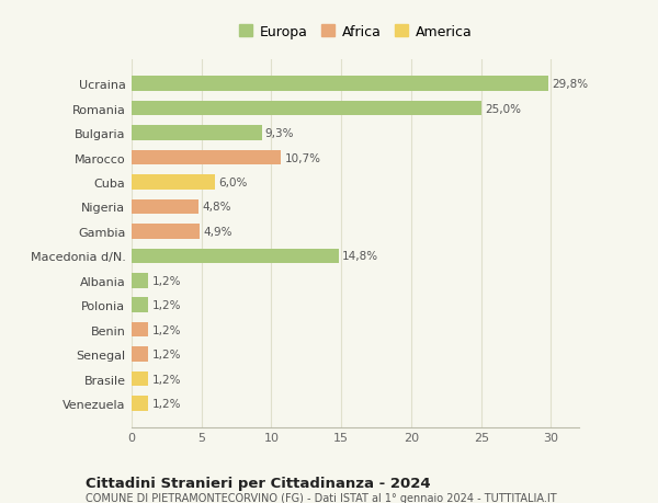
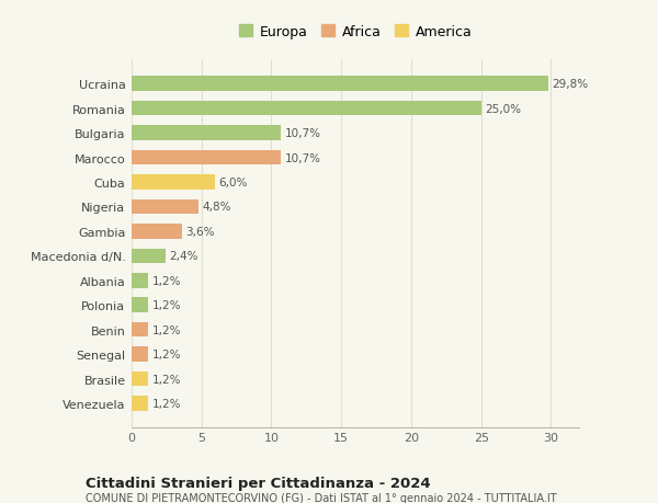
Bulgaria: 9,3% -> 10,7%
Gambia: 4,9% -> 3,6%
Macedonia d/N.: 14,8% -> 2,4%
